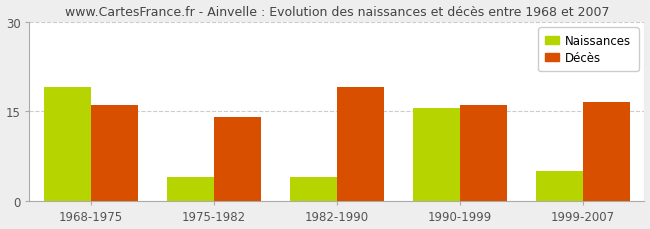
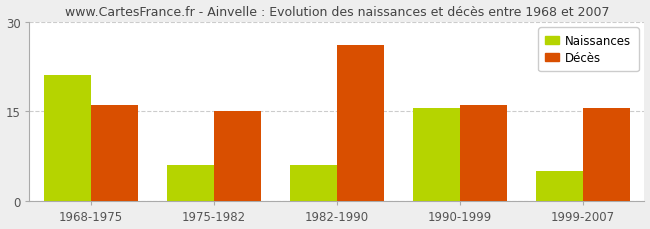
Naissances/1968-1975: 19.0 -> 21.0
Naissances/1975-1982: 4.0 -> 6.0
Décès/1975-1982: 14.0 -> 15.0
Naissances/1982-1990: 4.0 -> 6.0
Décès/1982-1990: 19.0 -> 26.0
Décès/1999-2007: 16.5 -> 15.6
